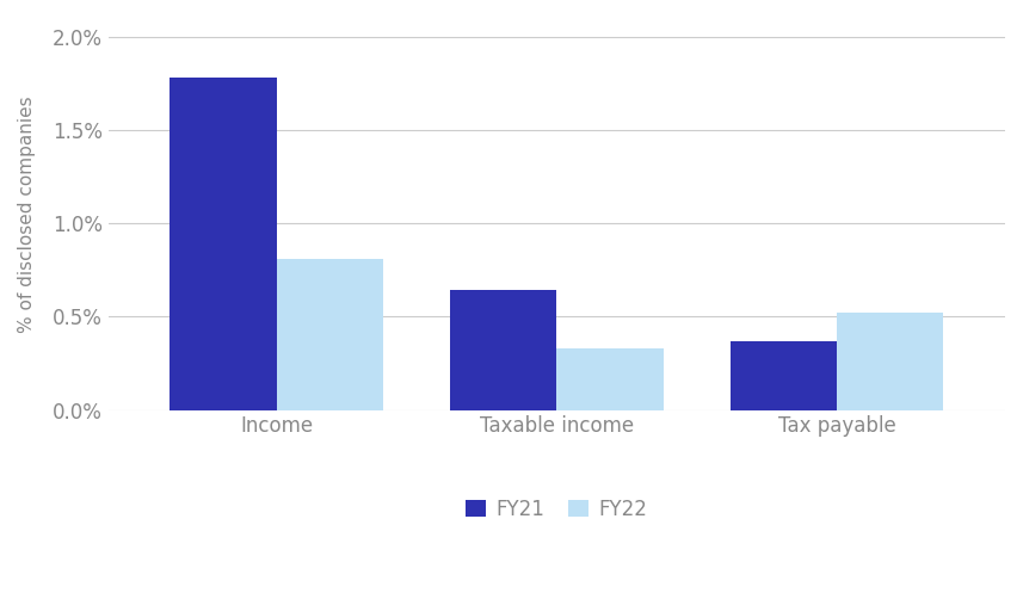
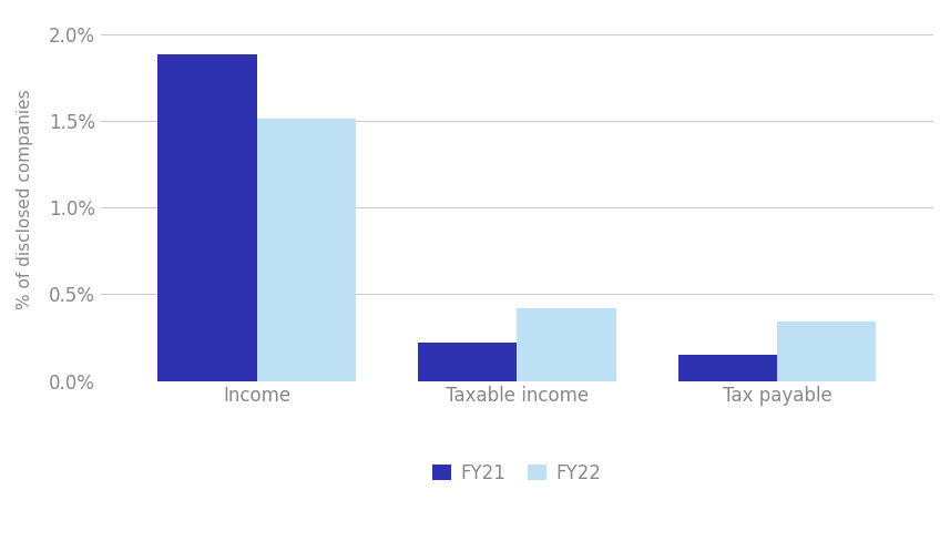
FY21/Income: 1.78% -> 1.88%
FY22/Income: 0.81% -> 1.51%
FY21/Taxable income: 0.64% -> 0.22%
FY22/Taxable income: 0.33% -> 0.42%
FY21/Tax payable: 0.37% -> 0.15%
FY22/Tax payable: 0.52% -> 0.34%
